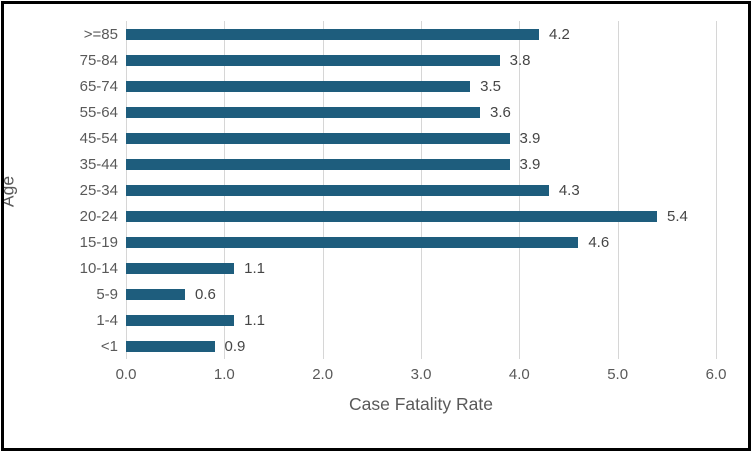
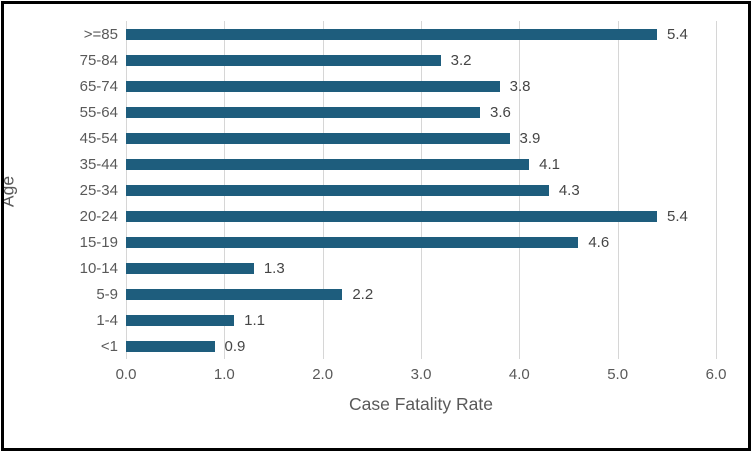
>=85: 4.2 -> 5.4
75-84: 3.8 -> 3.2
65-74: 3.5 -> 3.8
35-44: 3.9 -> 4.1
10-14: 1.1 -> 1.3
5-9: 0.6 -> 2.2
